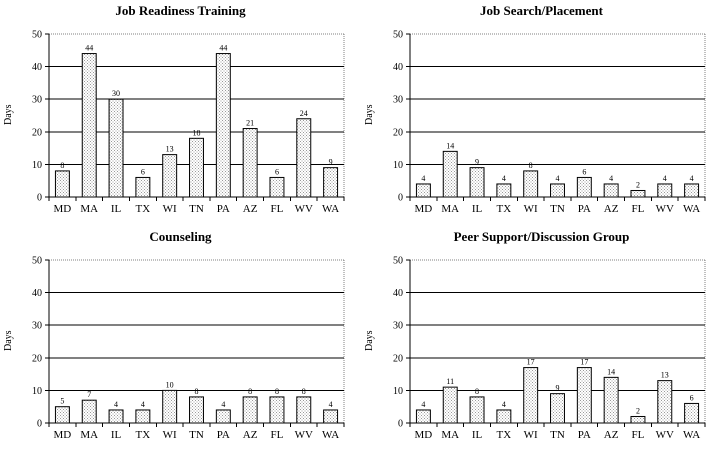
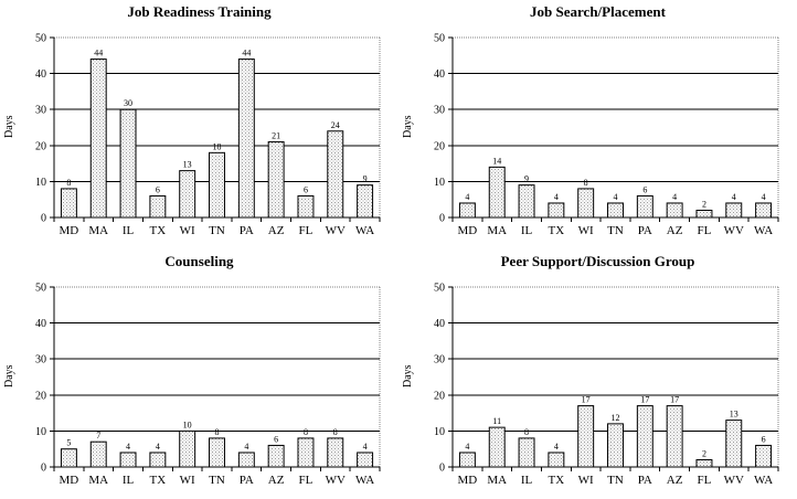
Counseling/AZ: 8 -> 6
Peer Support/Discussion Group/TN: 9 -> 12
Peer Support/Discussion Group/AZ: 14 -> 17
